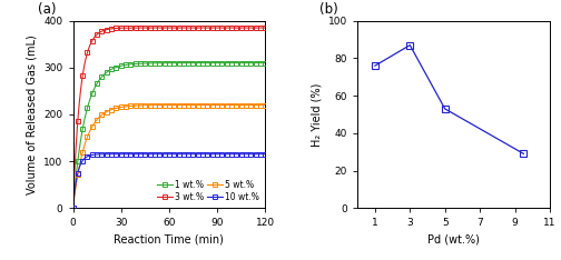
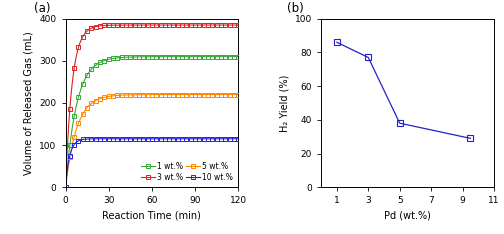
1: 76 -> 86
3: 87 -> 77
5: 53 -> 38
